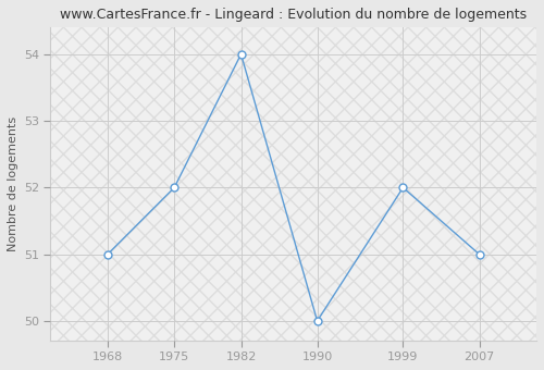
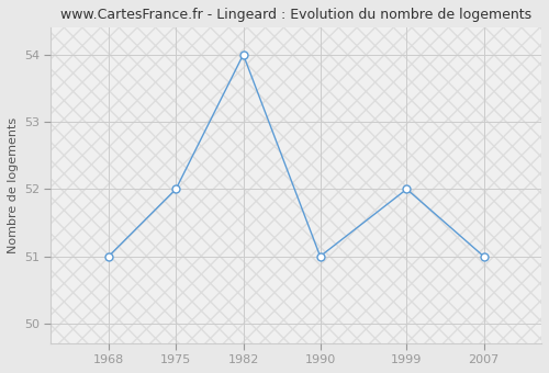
1990: 50 -> 51
